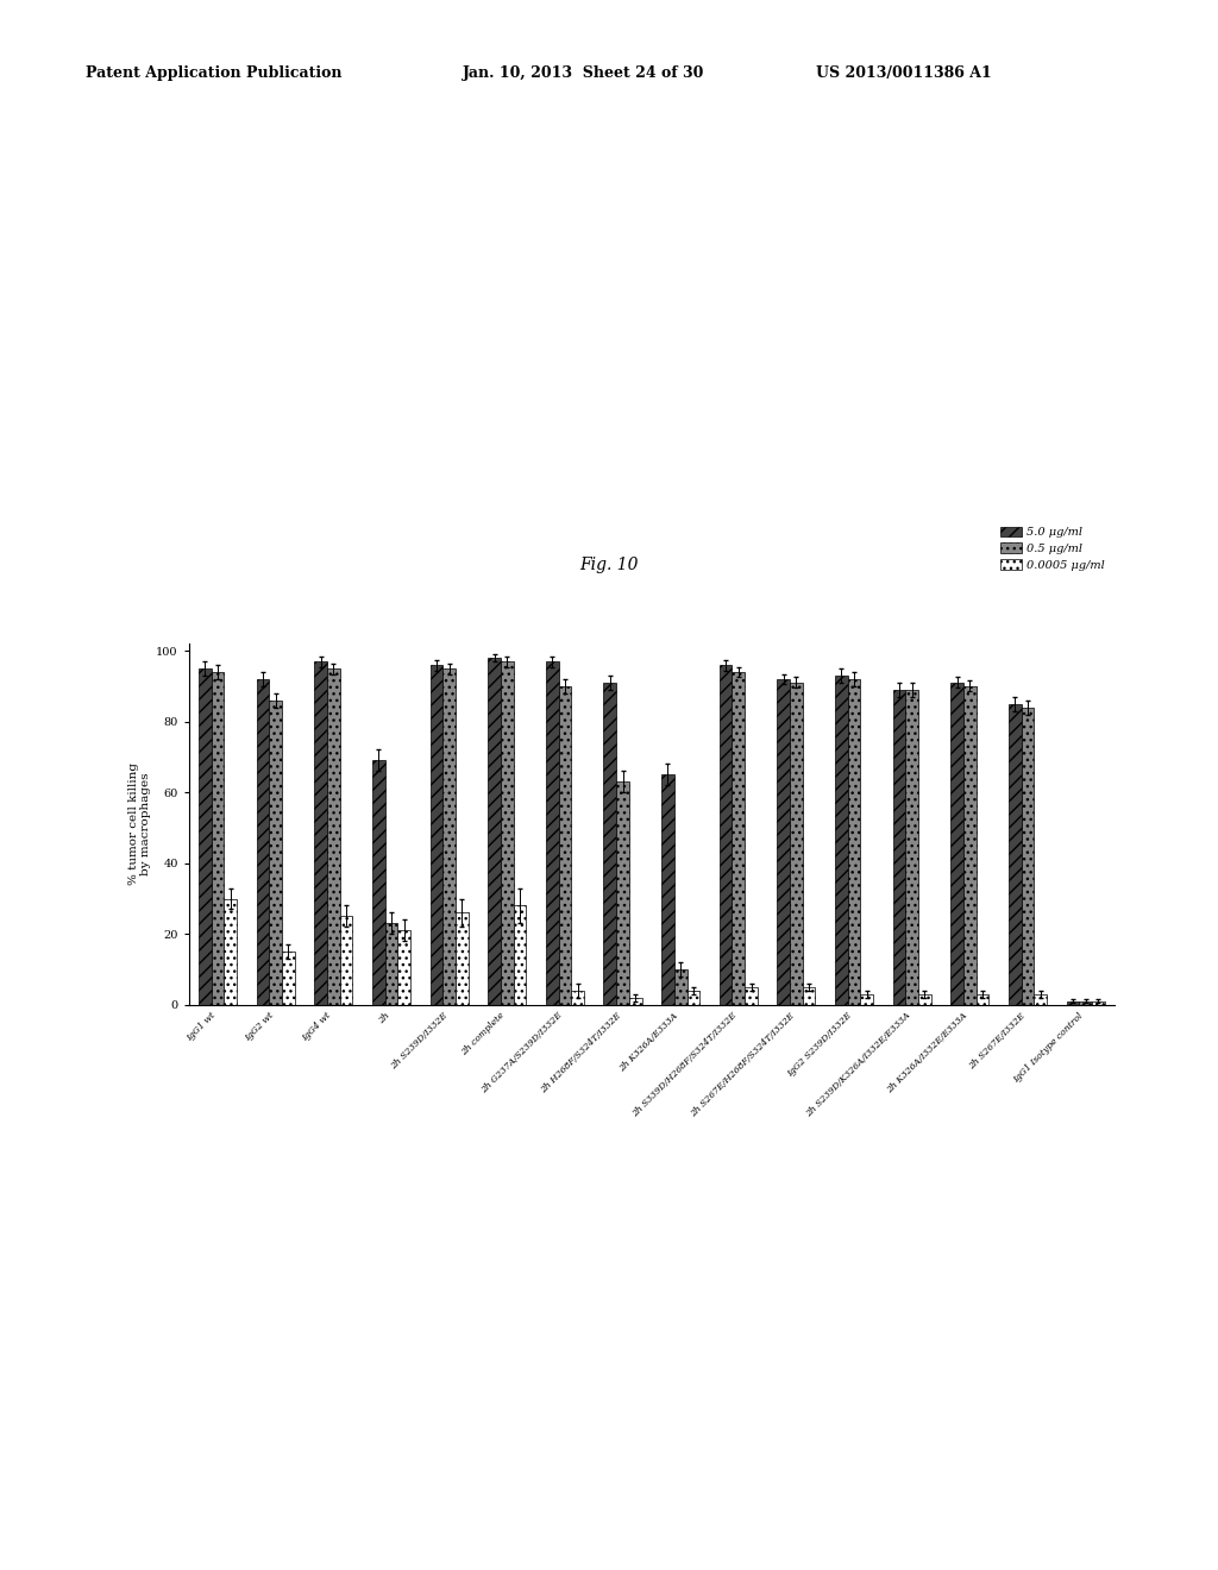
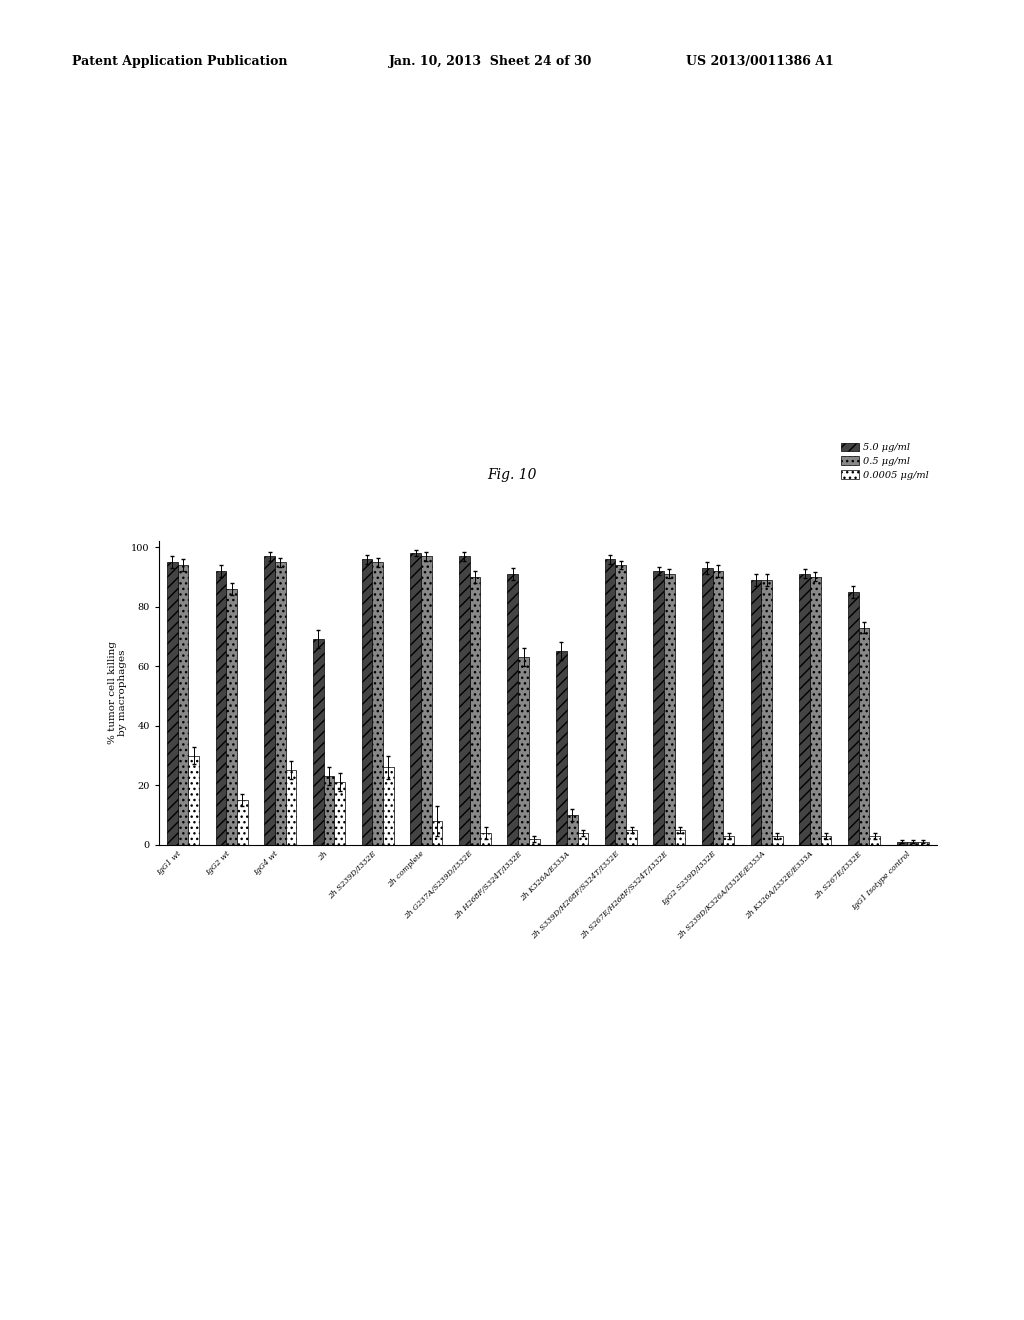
0.0005 μg/ml/2h complete: 28 -> 8
0.5 μg/ml/2h S267E/I332E: 84 -> 73
